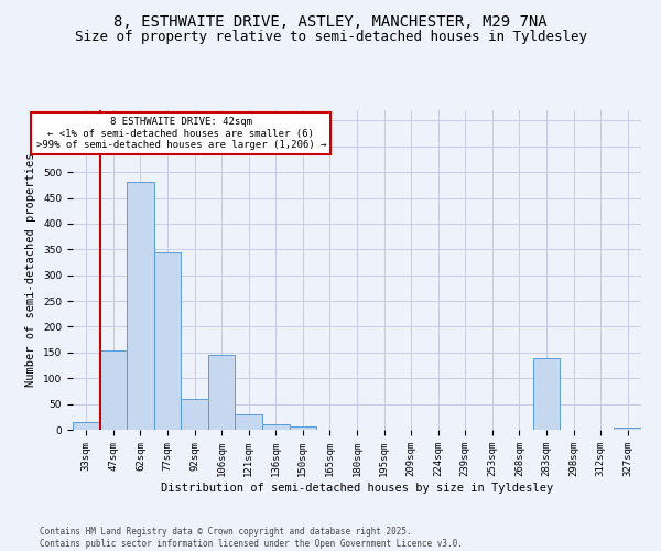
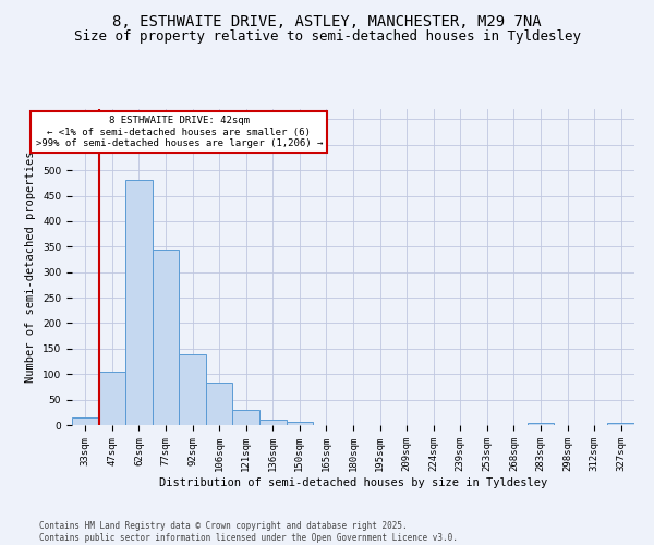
47sqm: 155 -> 105
92sqm: 60 -> 140
106sqm: 145 -> 83
283sqm: 140 -> 4
